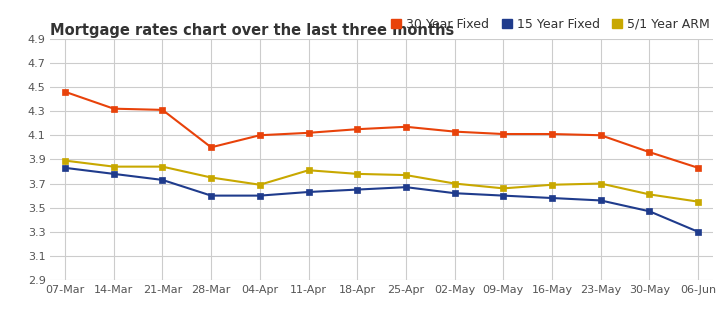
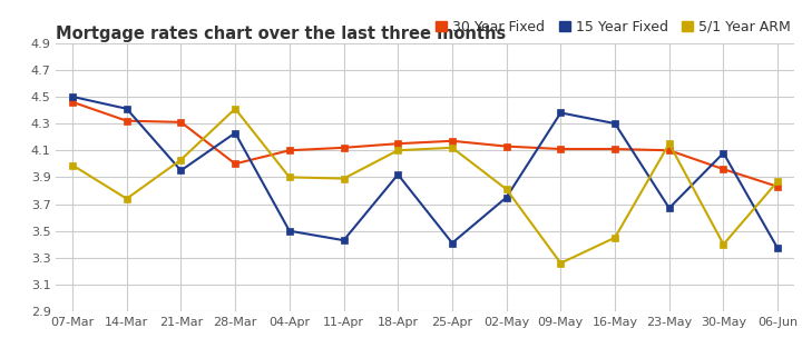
15 Year Fixed/07-Mar: 3.83 -> 4.50
5/1 Year ARM/07-Mar: 3.89 -> 3.99
15 Year Fixed/14-Mar: 3.78 -> 4.41
5/1 Year ARM/14-Mar: 3.84 -> 3.74
15 Year Fixed/21-Mar: 3.73 -> 3.95
5/1 Year ARM/21-Mar: 3.84 -> 4.03
15 Year Fixed/28-Mar: 3.60 -> 4.23
5/1 Year ARM/28-Mar: 3.75 -> 4.41
15 Year Fixed/04-Apr: 3.60 -> 3.50
5/1 Year ARM/04-Apr: 3.69 -> 3.90
15 Year Fixed/11-Apr: 3.63 -> 3.43
5/1 Year ARM/11-Apr: 3.81 -> 3.89
15 Year Fixed/18-Apr: 3.65 -> 3.92
5/1 Year ARM/18-Apr: 3.78 -> 4.10
15 Year Fixed/25-Apr: 3.67 -> 3.41
5/1 Year ARM/25-Apr: 3.77 -> 4.12
15 Year Fixed/02-May: 3.62 -> 3.75
5/1 Year ARM/02-May: 3.70 -> 3.81
15 Year Fixed/09-May: 3.60 -> 4.38
5/1 Year ARM/09-May: 3.66 -> 3.26
15 Year Fixed/16-May: 3.58 -> 4.30
5/1 Year ARM/16-May: 3.69 -> 3.45
15 Year Fixed/23-May: 3.56 -> 3.67
5/1 Year ARM/23-May: 3.70 -> 4.15
15 Year Fixed/30-May: 3.47 -> 4.08
5/1 Year ARM/30-May: 3.61 -> 3.40
15 Year Fixed/06-Jun: 3.30 -> 3.37
5/1 Year ARM/06-Jun: 3.55 -> 3.87
